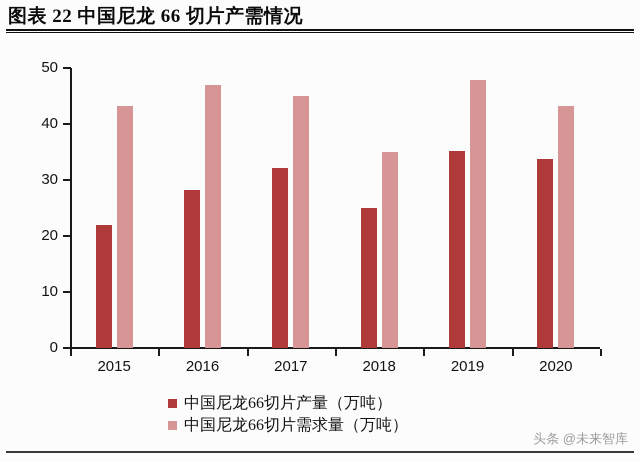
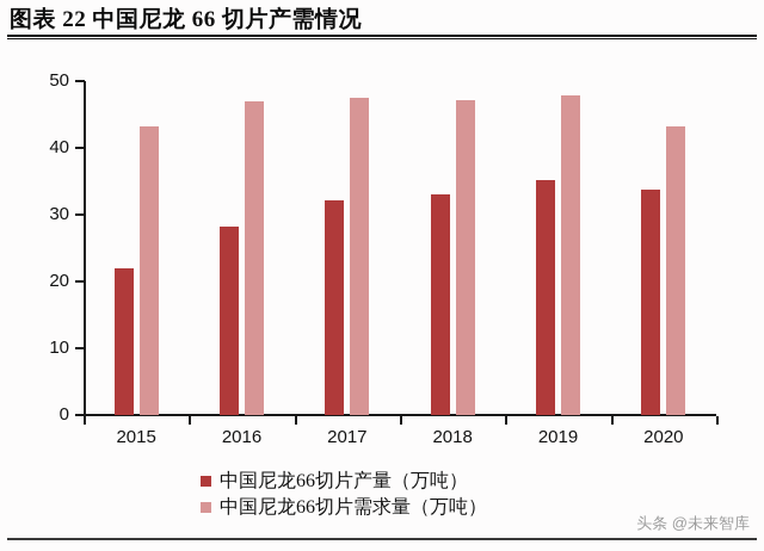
中国尼龙66切片需求量（万吨）/2017: 45 -> 48
中国尼龙66切片产量（万吨）/2018: 25 -> 33
中国尼龙66切片需求量（万吨）/2018: 35 -> 47
